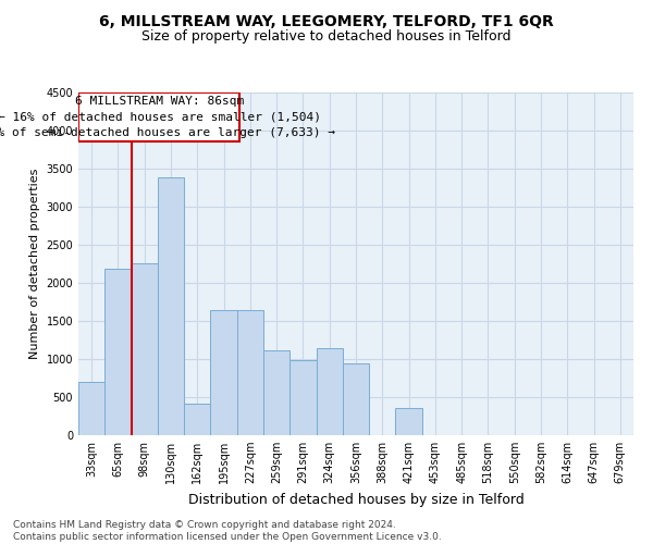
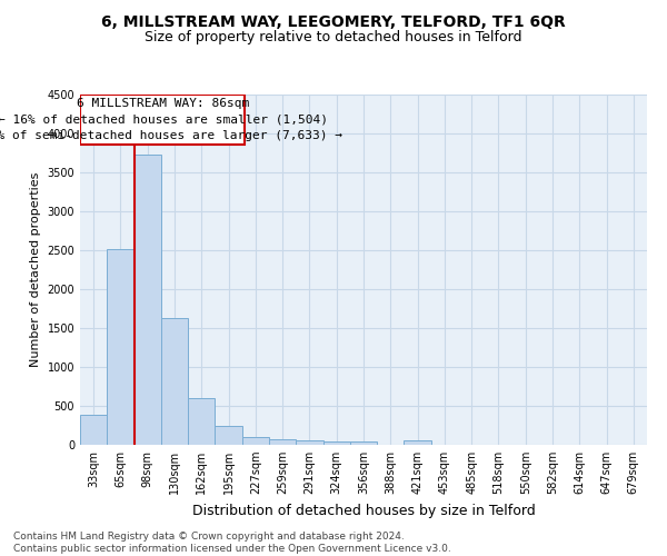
33sqm: 700 -> 380
65sqm: 2180 -> 2520
98sqm: 2260 -> 3730
130sqm: 3380 -> 1630
162sqm: 420 -> 600
195sqm: 1640 -> 240
227sqm: 1640 -> 100
259sqm: 1120 -> 60
291sqm: 980 -> 60
324sqm: 1140 -> 50
356sqm: 940 -> 50
421sqm: 360 -> 60
